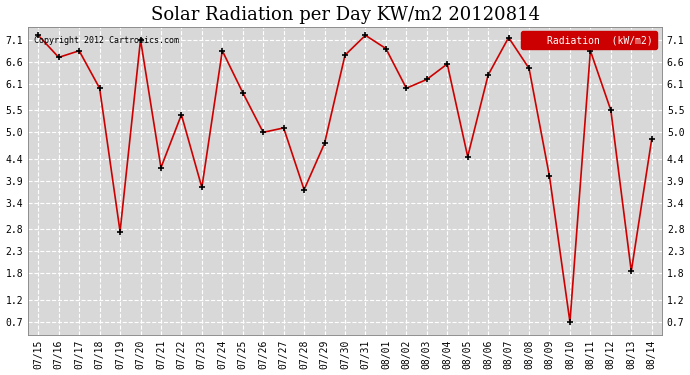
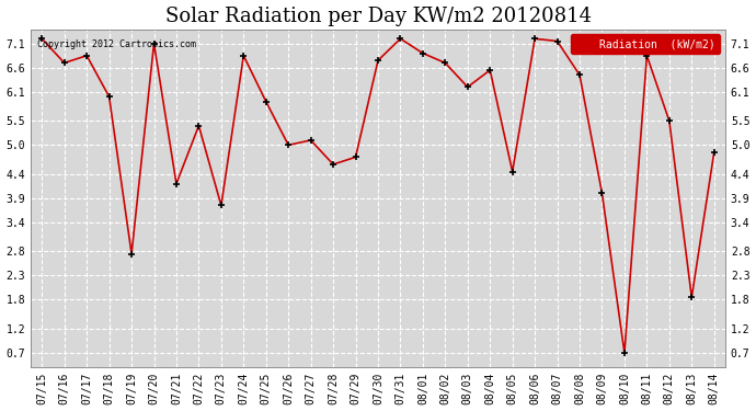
07/28: 3.70 -> 4.60
08/02: 6.00 -> 6.70
08/06: 6.30 -> 7.20
